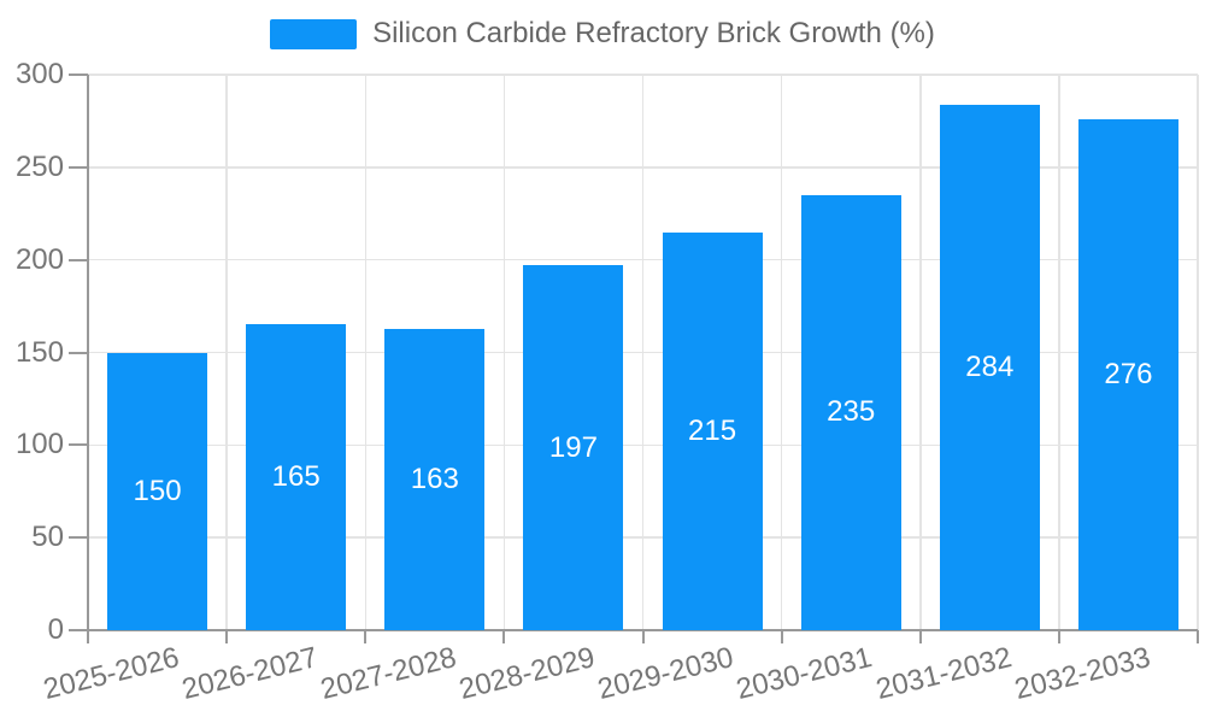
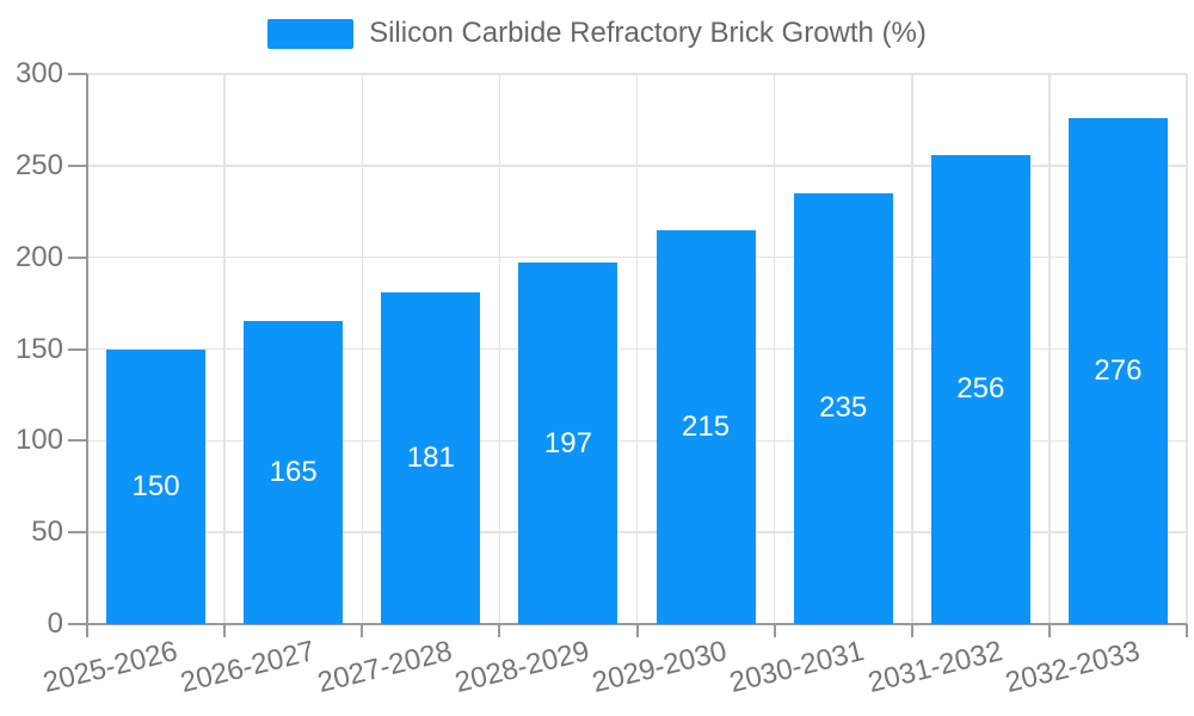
2027-2028: 163 -> 181
2031-2032: 284 -> 256
